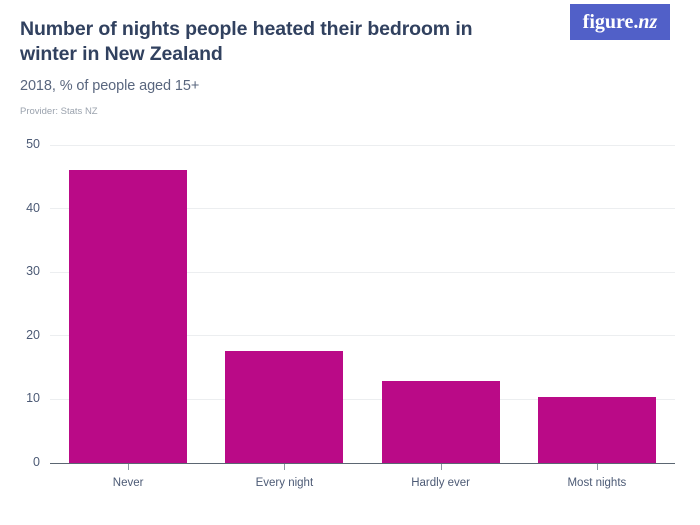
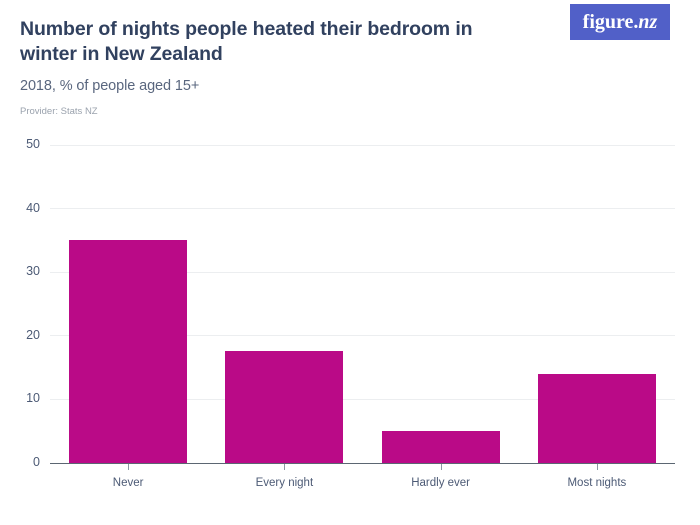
Never: 46 -> 35
Hardly ever: 13 -> 5
Most nights: 10 -> 14
